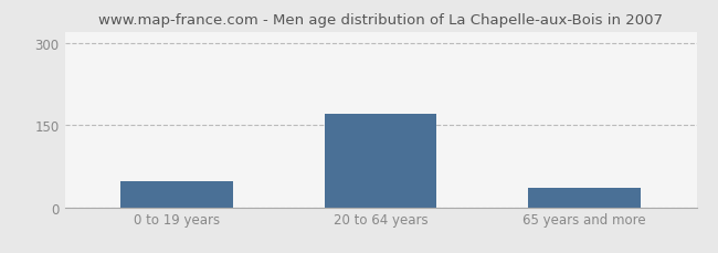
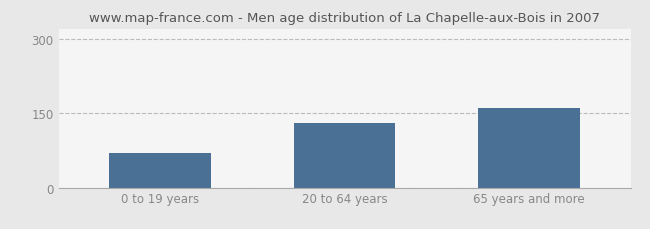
0 to 19 years: 47 -> 70
20 to 64 years: 171 -> 130
65 years and more: 35 -> 160
